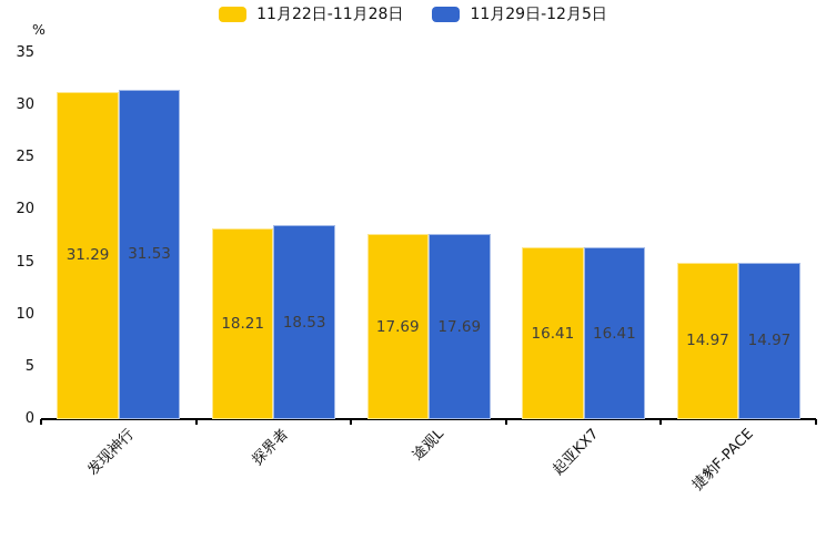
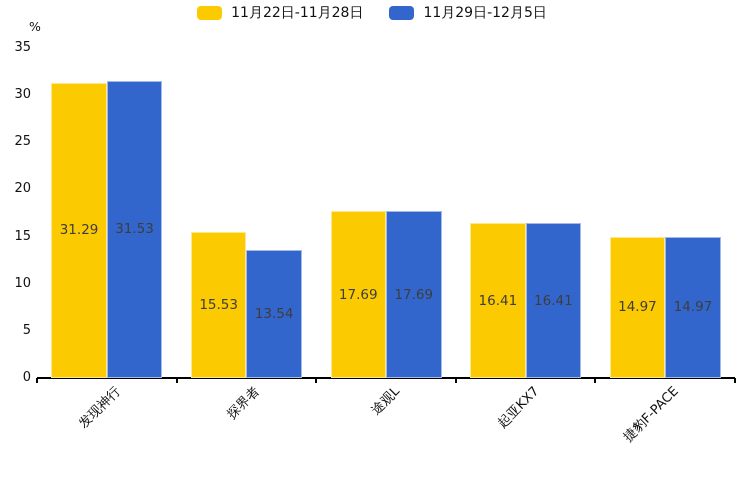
11月22日-11月28日/探界者: 18.21 -> 15.53
11月29日-12月5日/探界者: 18.53 -> 13.54
